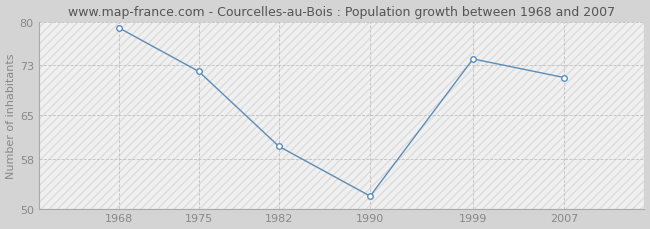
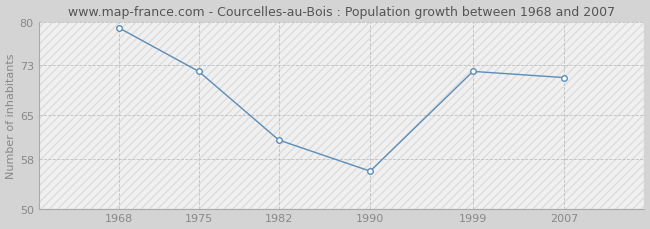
1982: 60 -> 61
1990: 52 -> 56
1999: 74 -> 72
